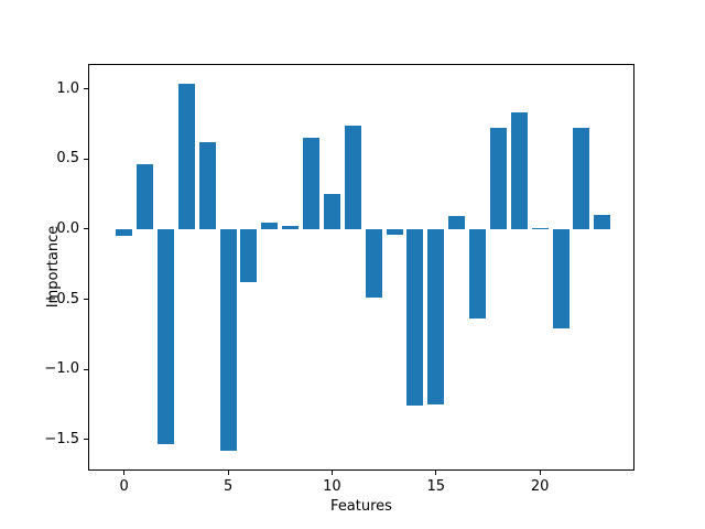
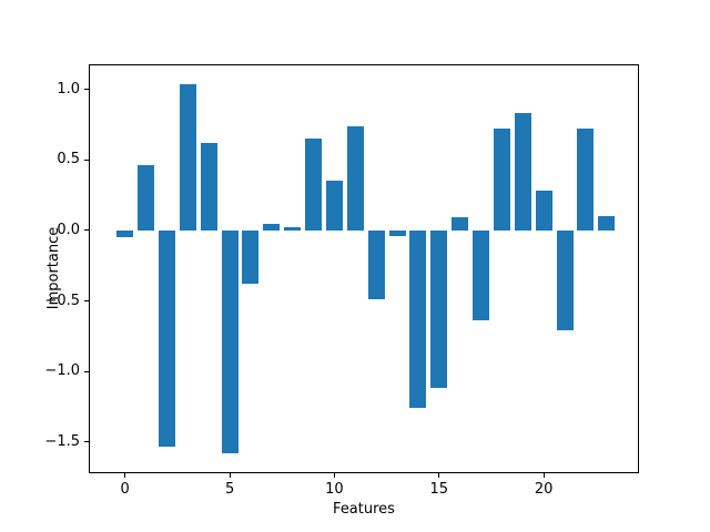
10: 0.25 -> 0.35
15: -1.25 -> -1.12
20: 0.01 -> 0.28
